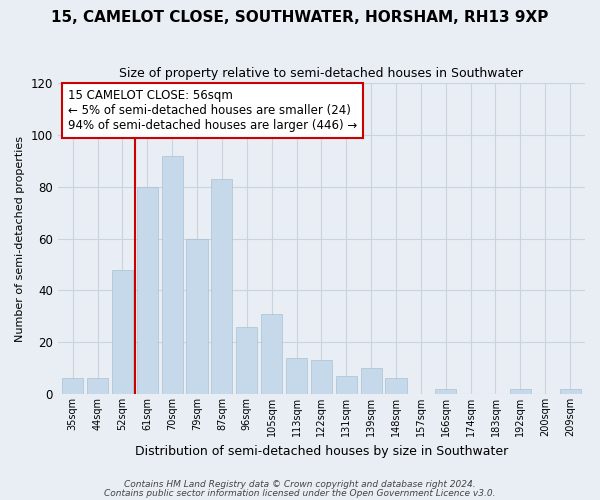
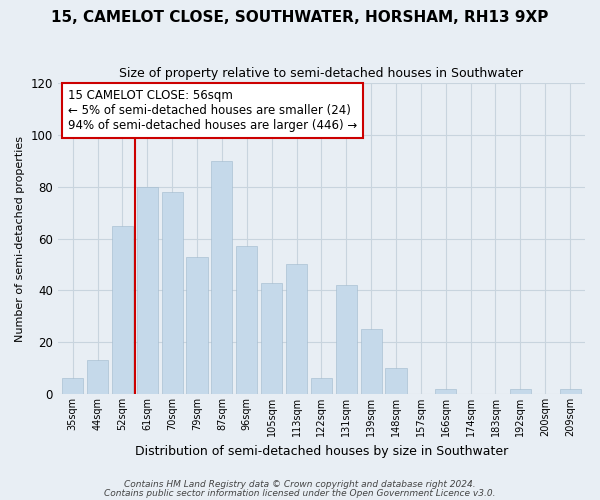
44sqm: 6 -> 13
52sqm: 48 -> 65
70sqm: 92 -> 78
79sqm: 60 -> 53
87sqm: 83 -> 90
96sqm: 26 -> 57
105sqm: 31 -> 43
113sqm: 14 -> 50
122sqm: 13 -> 6
131sqm: 7 -> 42
139sqm: 10 -> 25
148sqm: 6 -> 10
